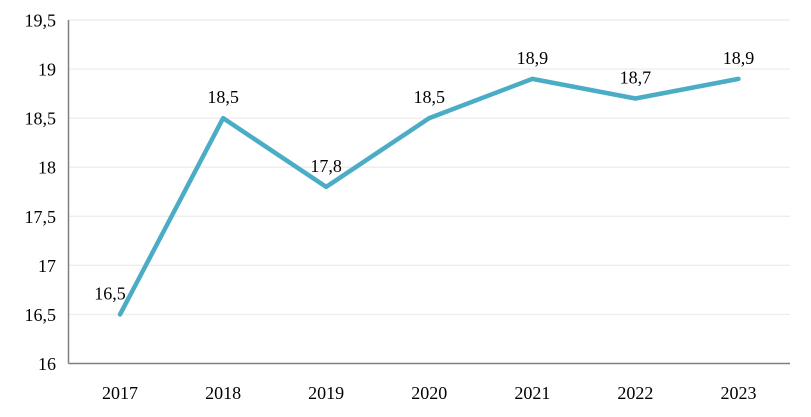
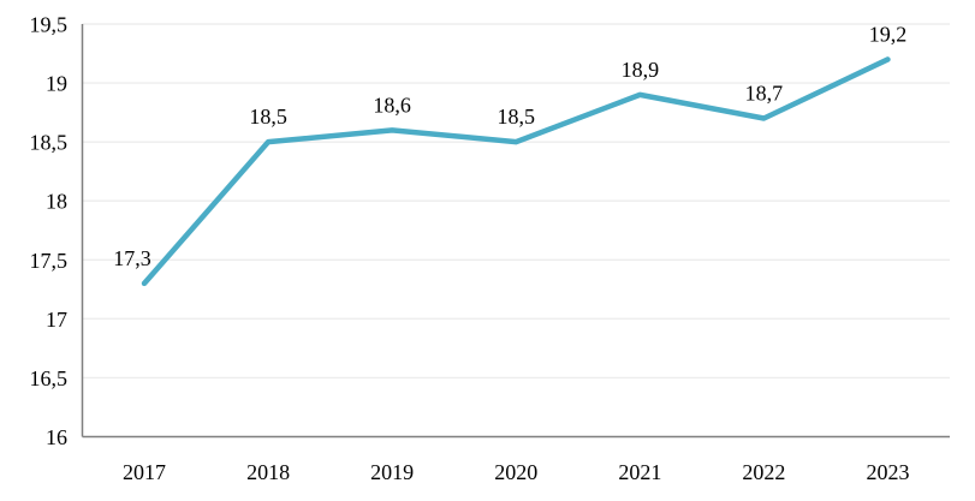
2017: 16,5 -> 17,3
2019: 17,8 -> 18,6
2023: 18,9 -> 19,2
